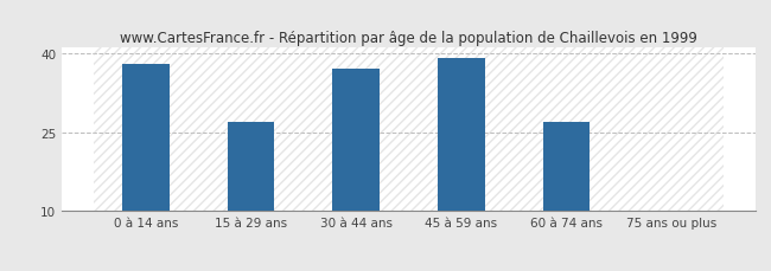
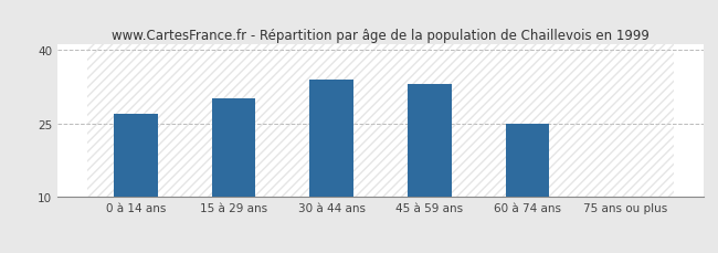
0 à 14 ans: 38 -> 27
15 à 29 ans: 27 -> 30
30 à 44 ans: 37 -> 34
45 à 59 ans: 39 -> 33
60 à 74 ans: 27 -> 25
